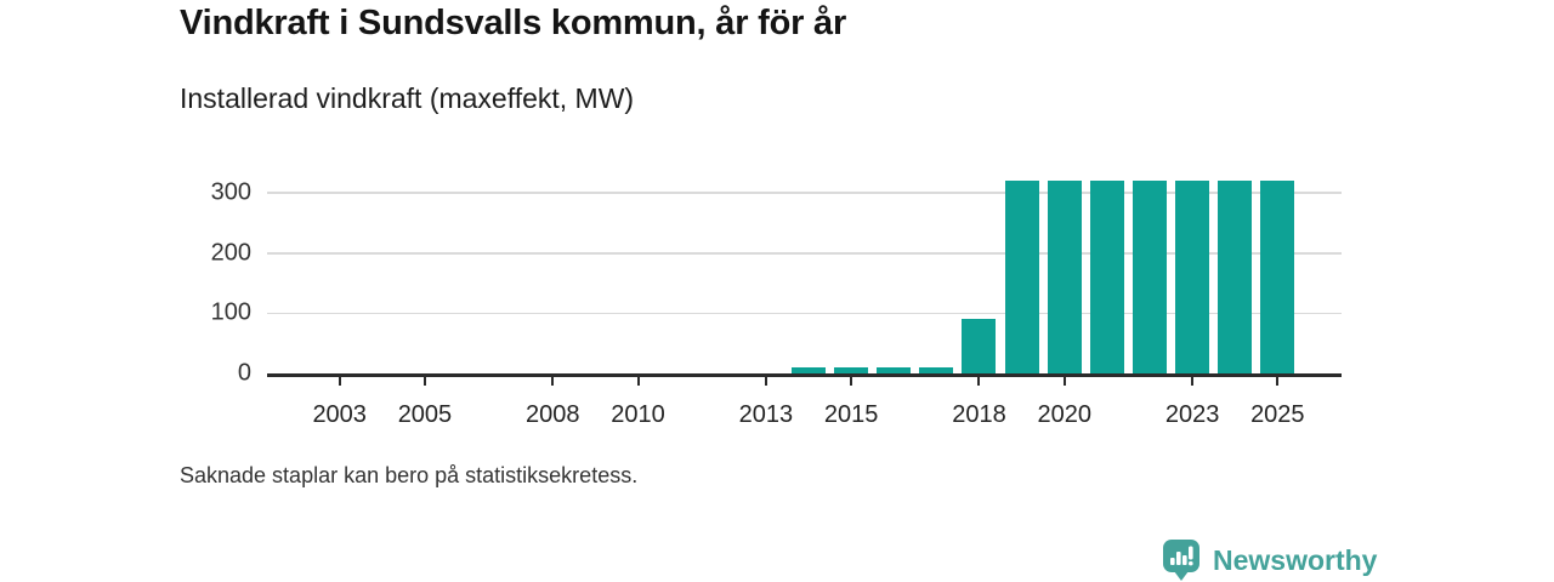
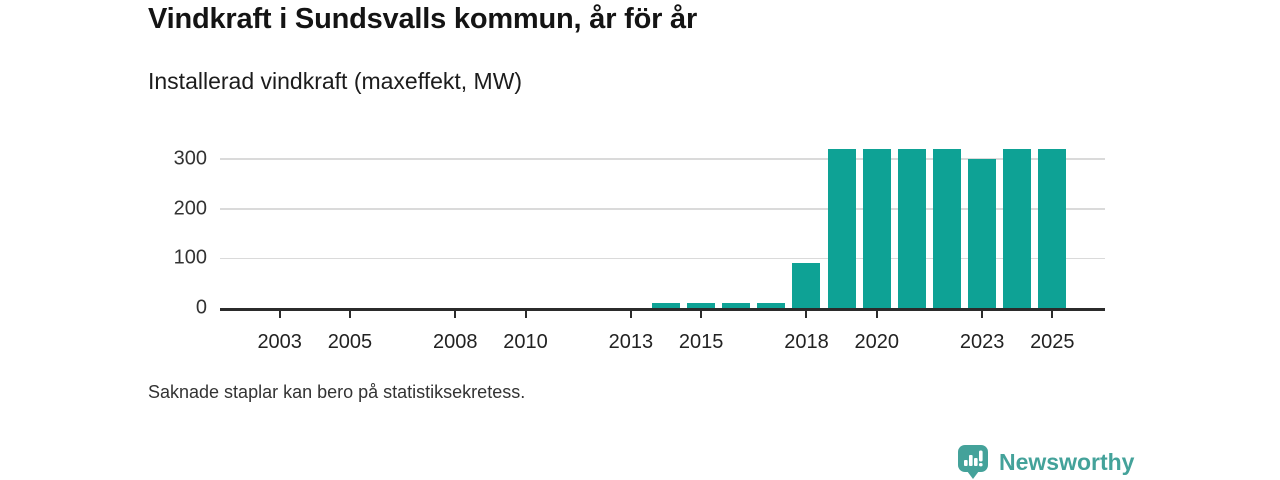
2023: 320 -> 300
